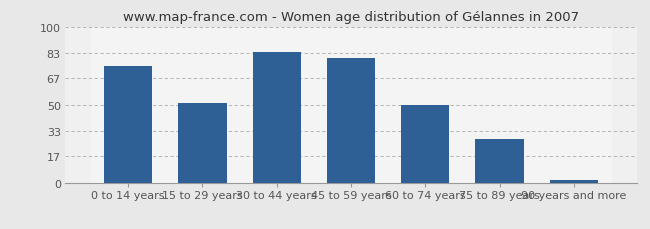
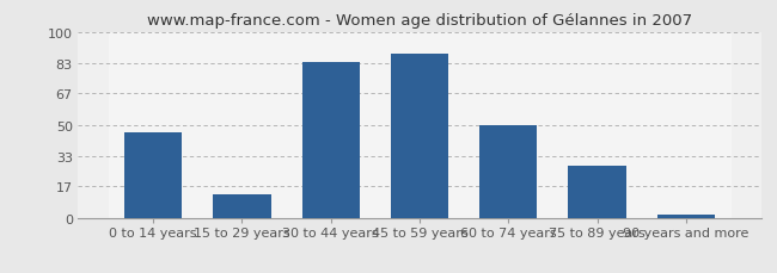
0 to 14 years: 75 -> 46
15 to 29 years: 51 -> 13
45 to 59 years: 80 -> 88
